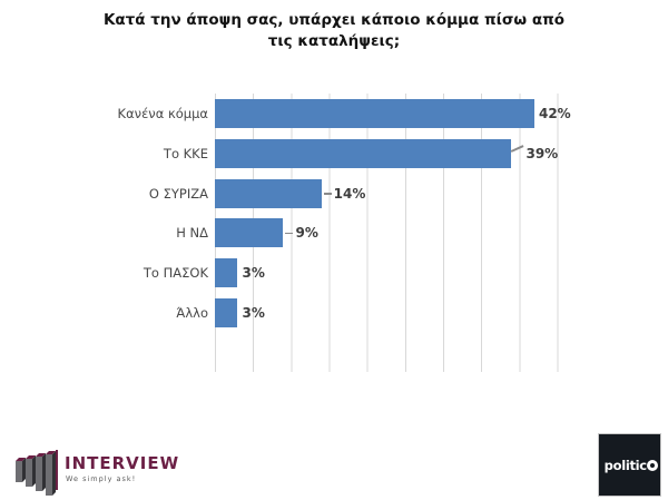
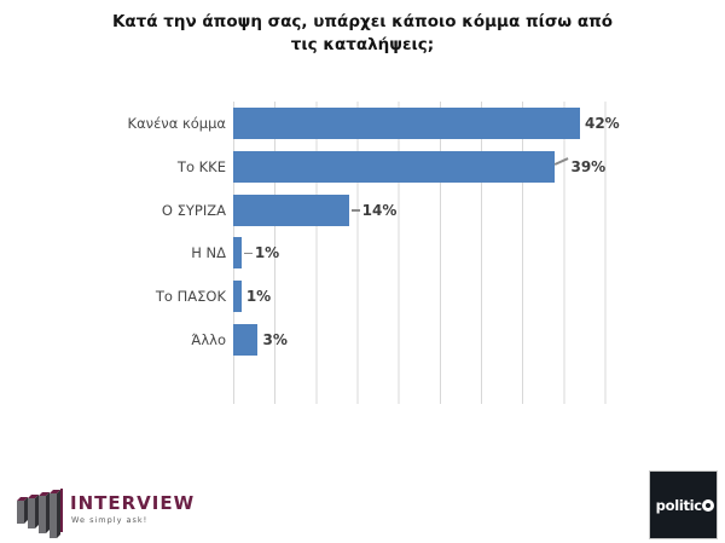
Η ΝΔ: 9% -> 1%
Το ΠΑΣΟΚ: 3% -> 1%
